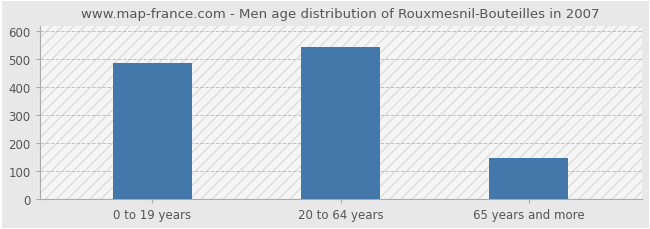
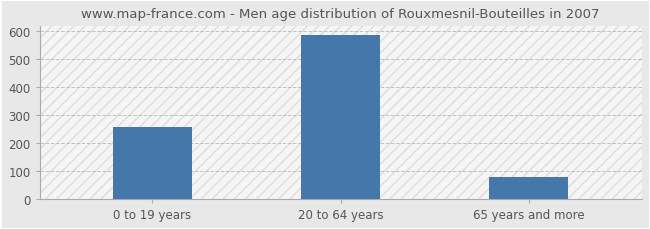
0 to 19 years: 485 -> 258
20 to 64 years: 545 -> 585
65 years and more: 145 -> 78
